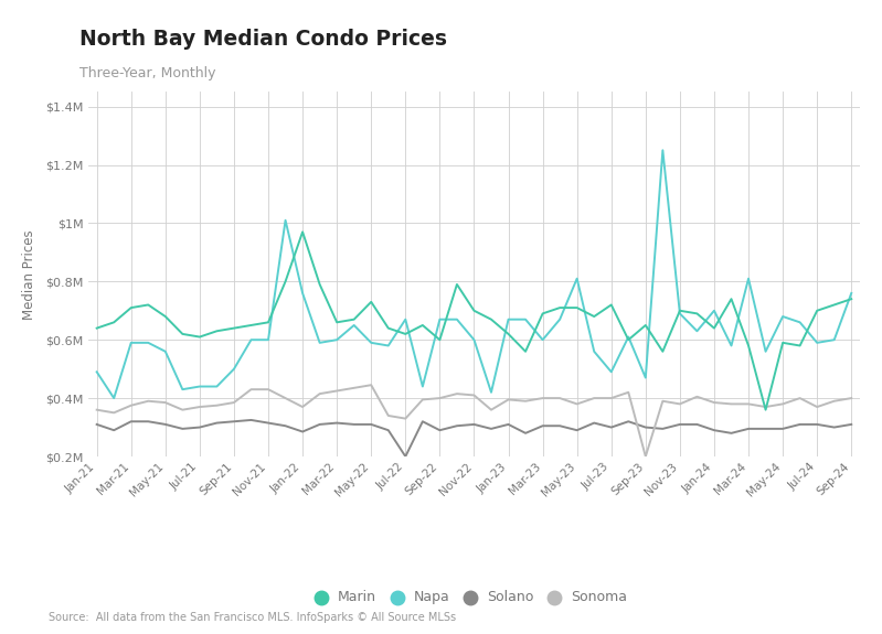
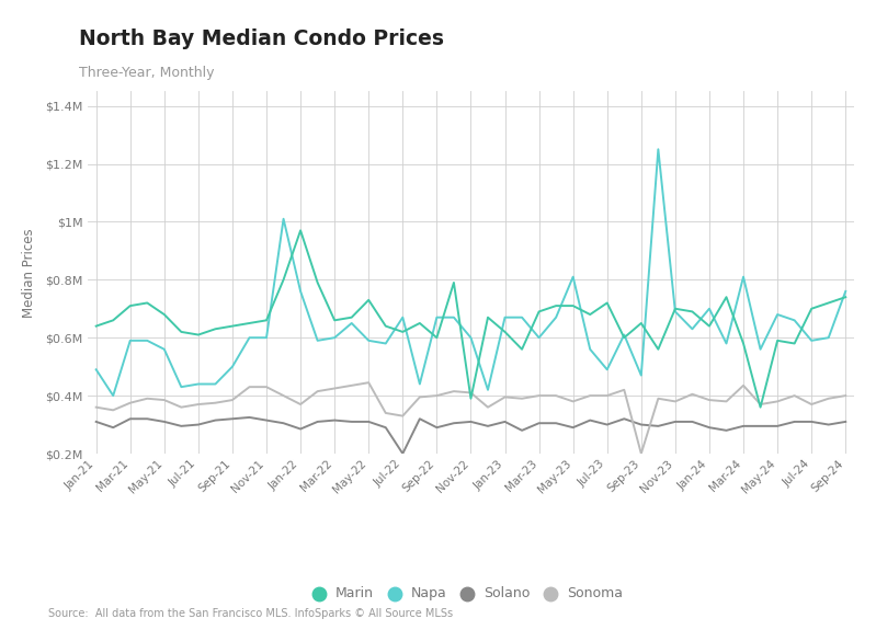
Marin/Nov-22: $0.70M -> $0.39M
Sonoma/Mar-24: $0.380M -> $0.435M
